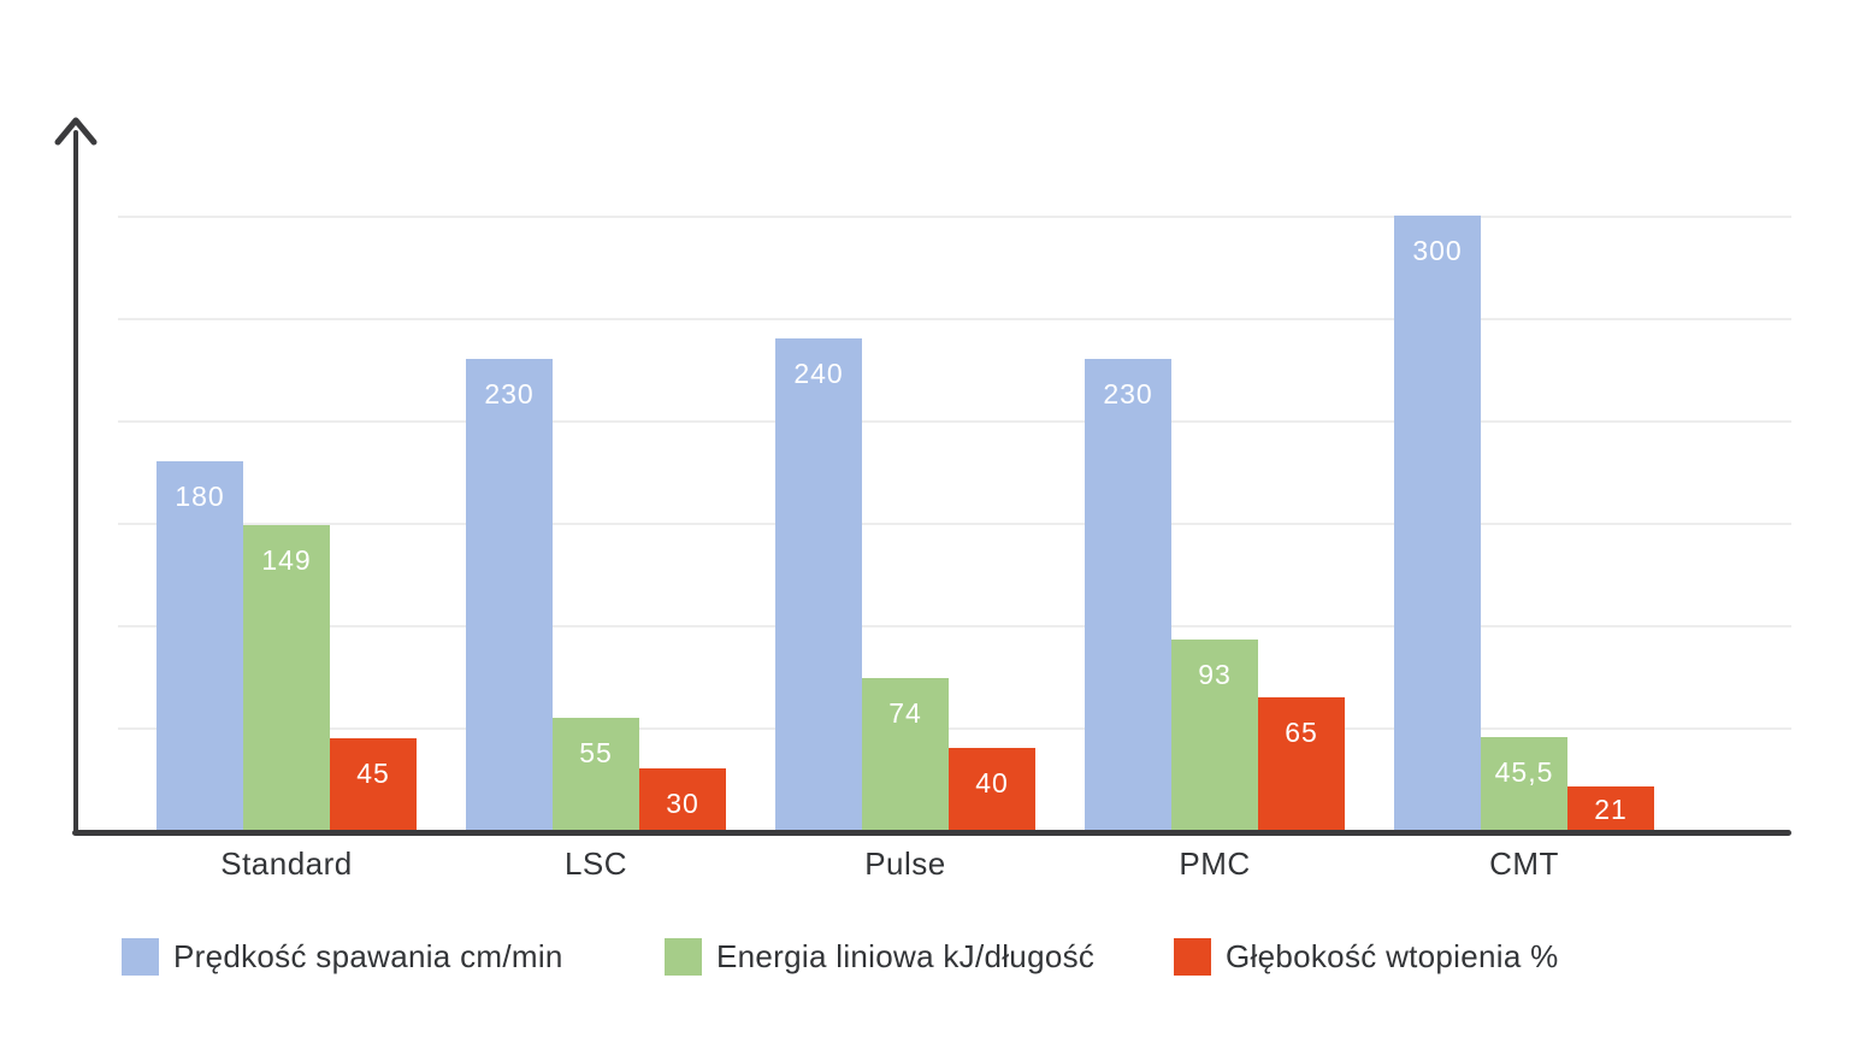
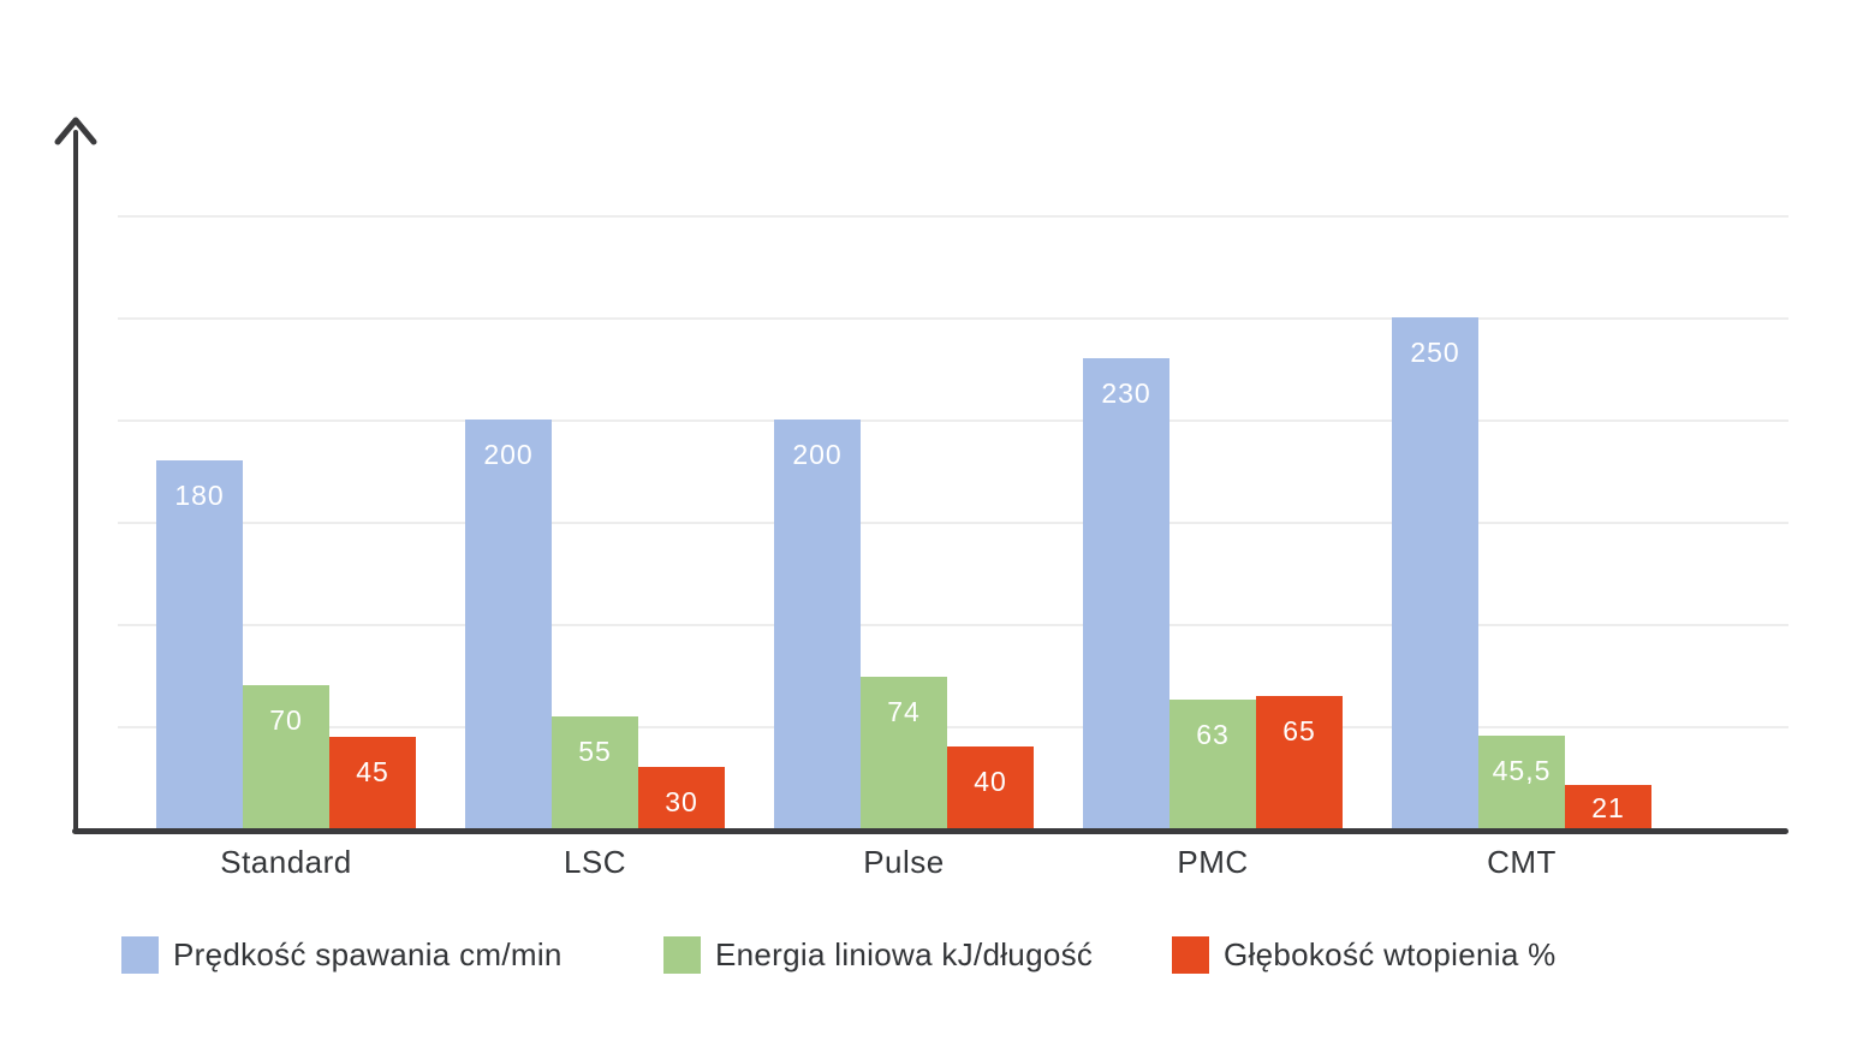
Energia liniowa kJ/długość/Standard: 149 -> 70
Prędkość spawania cm/min/LSC: 230 -> 200
Prędkość spawania cm/min/Pulse: 240 -> 200
Energia liniowa kJ/długość/PMC: 93 -> 63
Prędkość spawania cm/min/CMT: 300 -> 250
